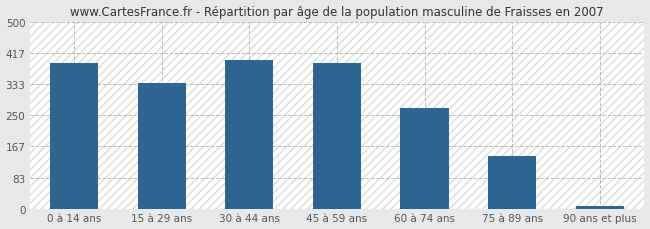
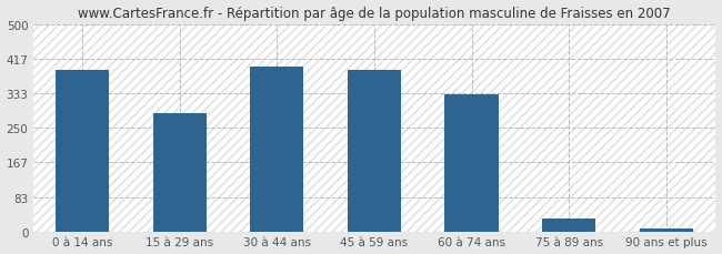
15 à 29 ans: 335 -> 285
60 à 74 ans: 270 -> 330
75 à 89 ans: 140 -> 30
